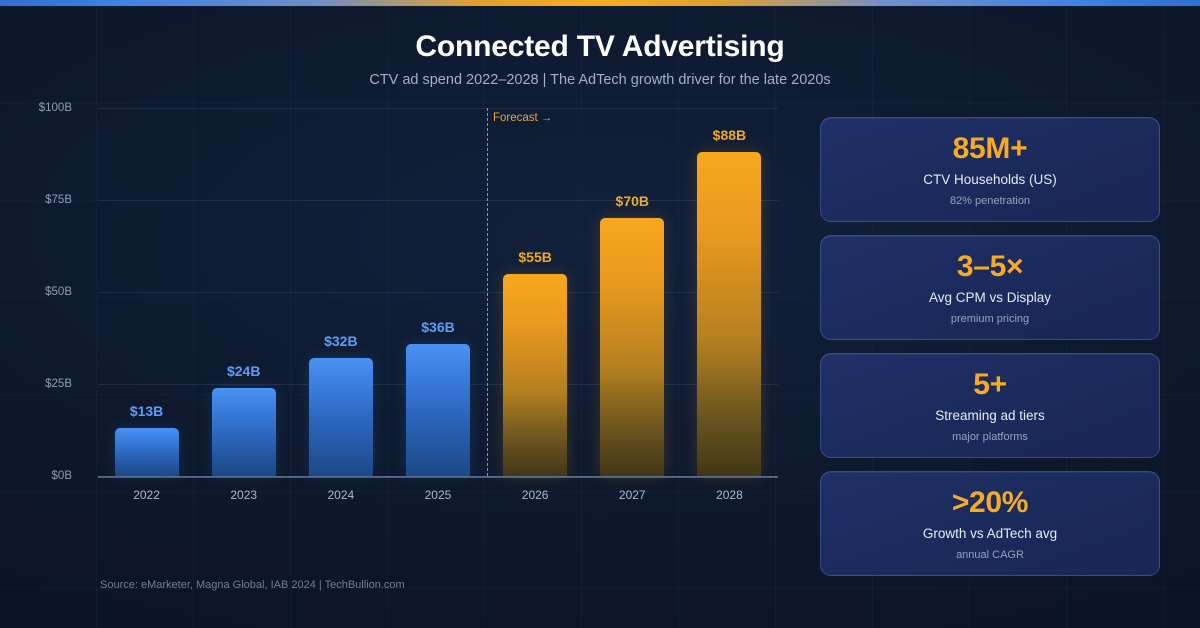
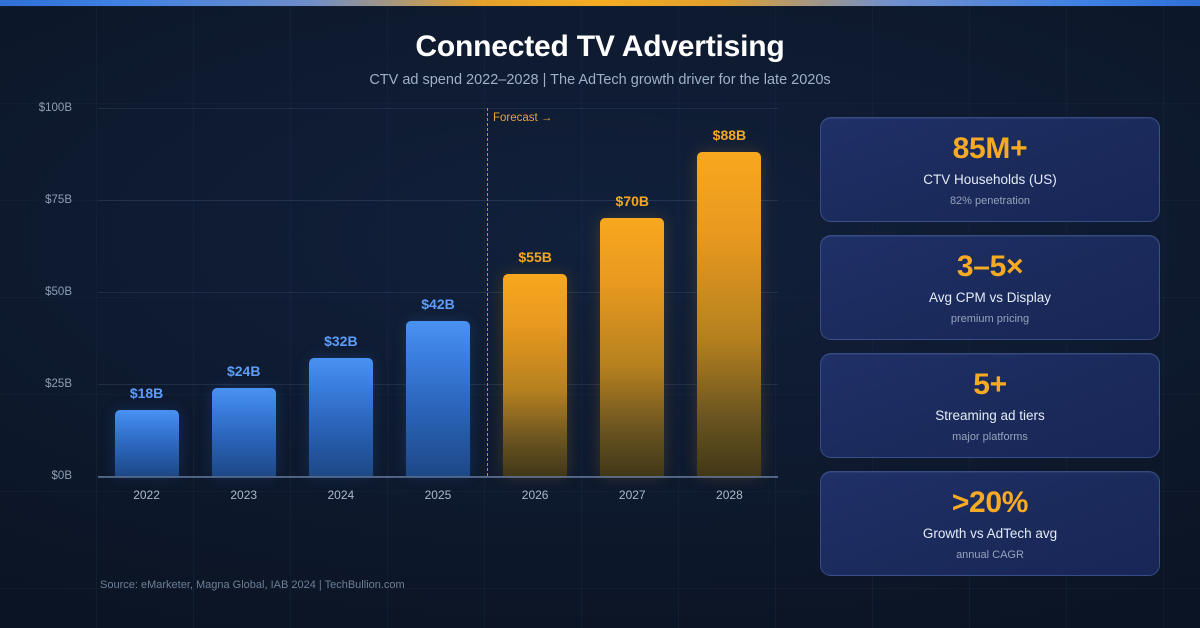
2022: $13B -> $18B
2025: $36B -> $42B
